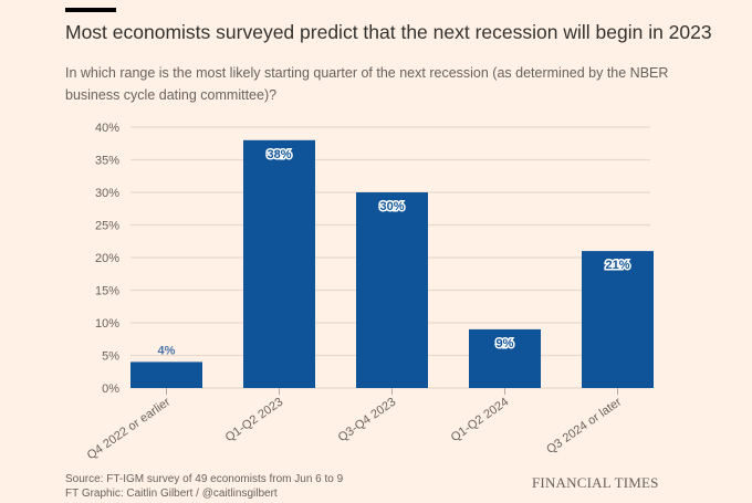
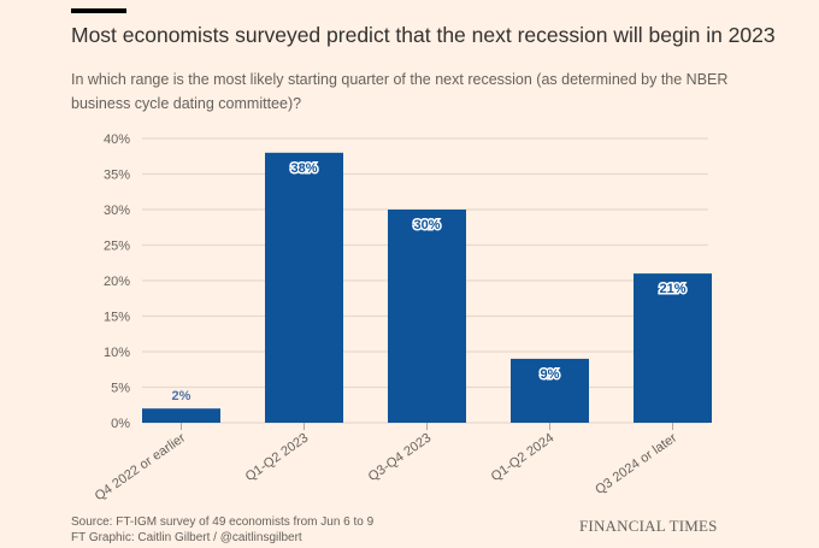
Q4 2022 or earlier: 4% -> 2%
